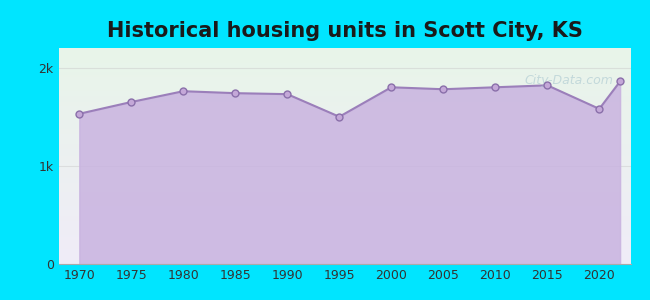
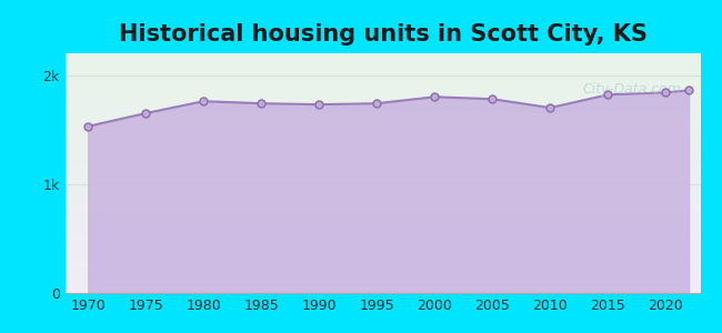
1995: 1.50k -> 1.74k
2010: 1.80k -> 1.70k
2020: 1.58k -> 1.84k
